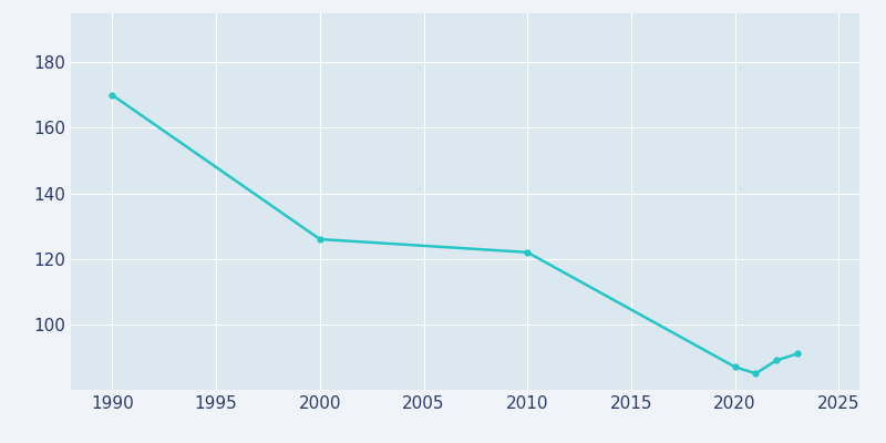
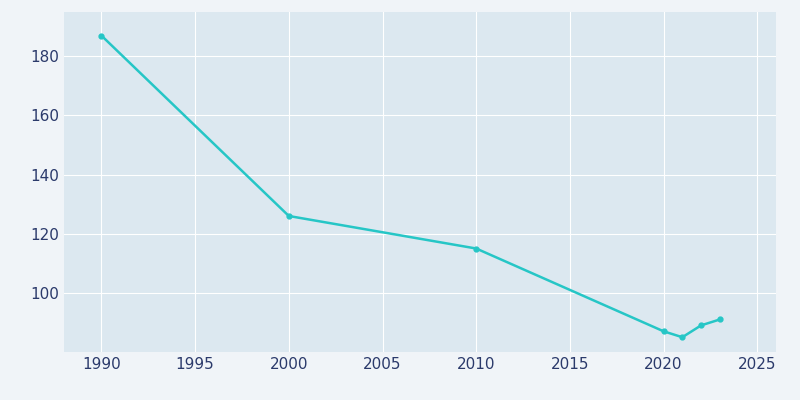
1990: 170 -> 187
2010: 122 -> 115
